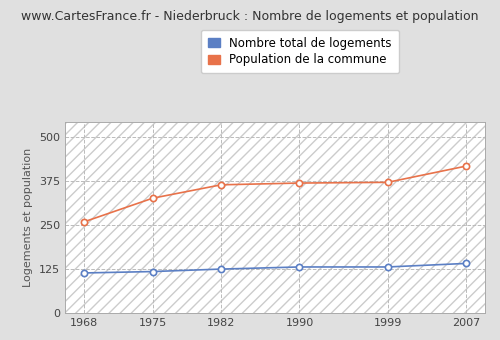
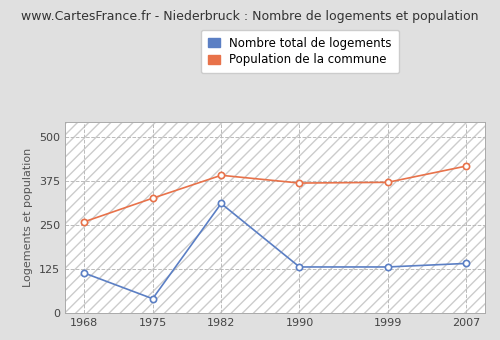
Nombre total de logements/1975: 117 -> 40
Nombre total de logements/1982: 124 -> 310
Population de la commune/1982: 363 -> 390
